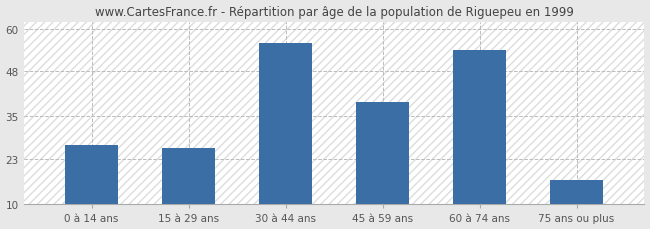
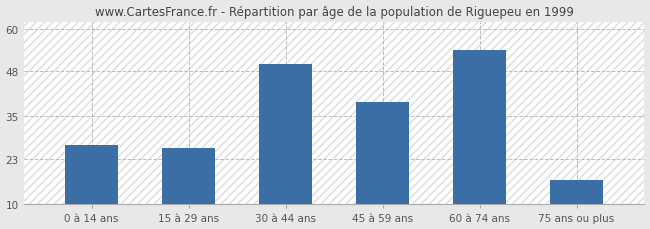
30 à 44 ans: 56 -> 50
